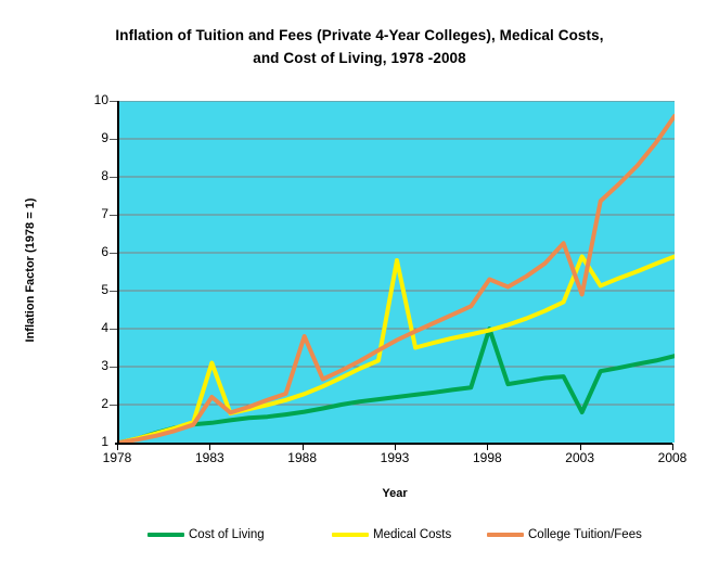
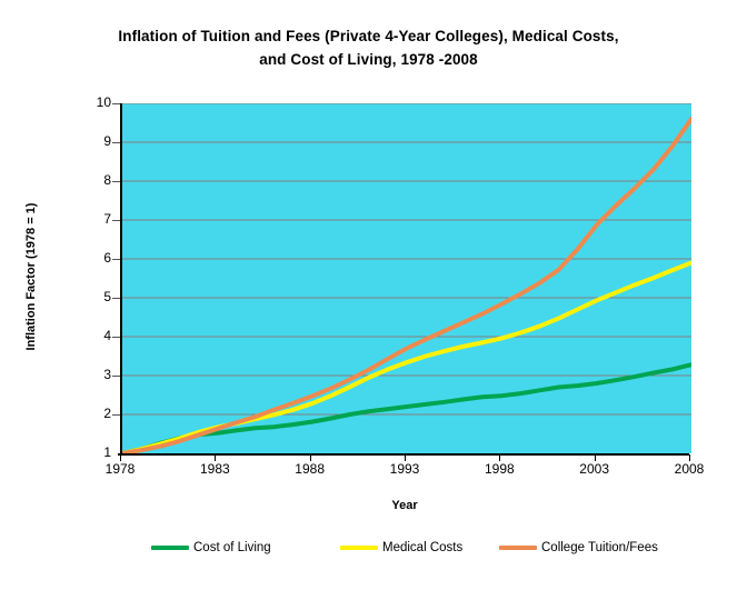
Medical Costs/1983: 3.1 -> 1.7
College Tuition/Fees/1983: 2.2 -> 1.6
College Tuition/Fees/1988: 3.8 -> 2.5
Medical Costs/1993: 5.8 -> 3.3
Cost of Living/1998: 4.0 -> 2.5
College Tuition/Fees/1998: 5.3 -> 4.8
Cost of Living/2003: 1.8 -> 2.8
Medical Costs/2003: 5.9 -> 4.9
College Tuition/Fees/2003: 4.9 -> 6.9
